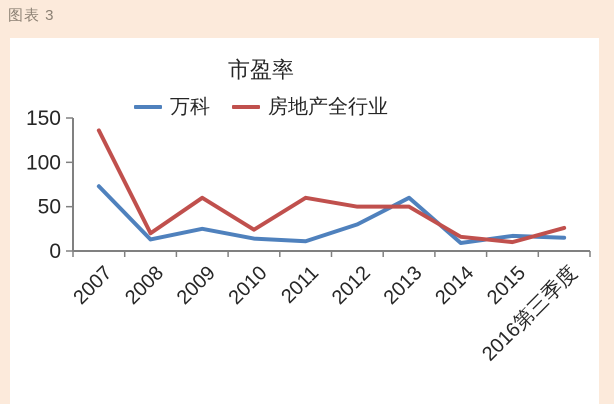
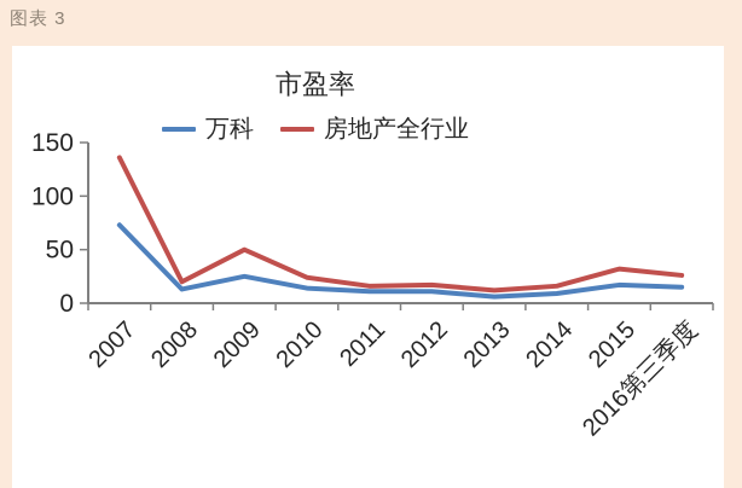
房地产全行业/2009: 60 -> 50
房地产全行业/2011: 60 -> 20
万科/2012: 30 -> 10
房地产全行业/2012: 50 -> 20
万科/2013: 60 -> 10
房地产全行业/2013: 50 -> 10
房地产全行业/2015: 10 -> 30
